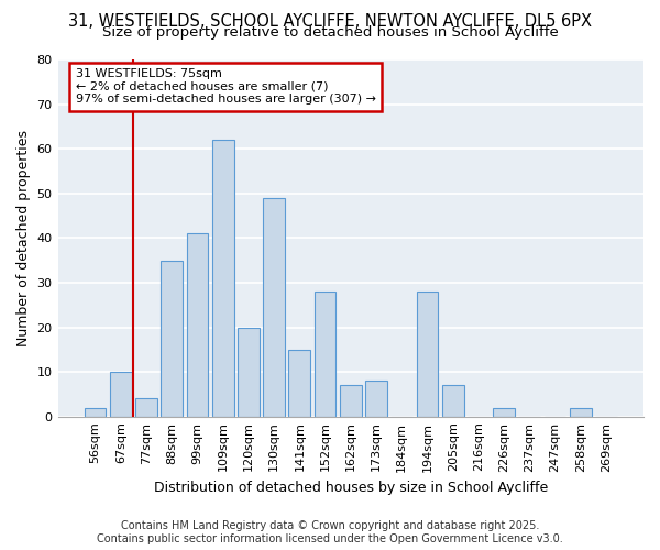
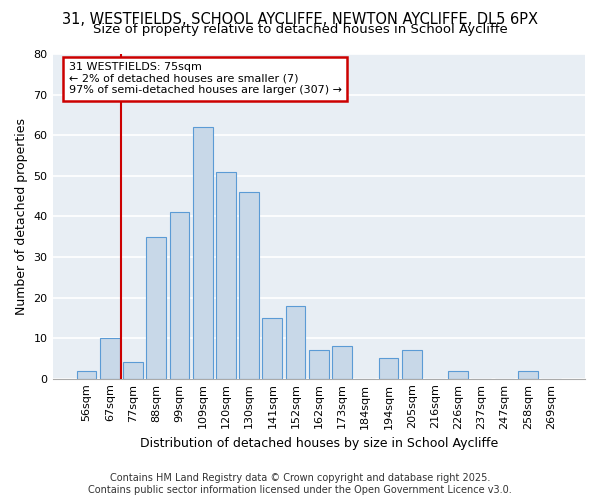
120sqm: 20 -> 51
130sqm: 49 -> 46
152sqm: 28 -> 18
194sqm: 28 -> 5
